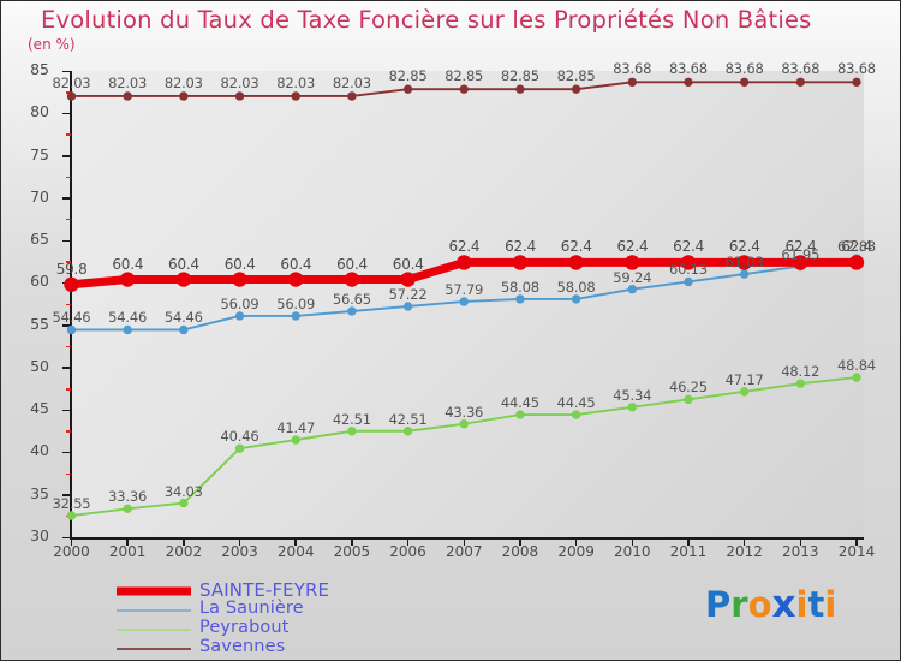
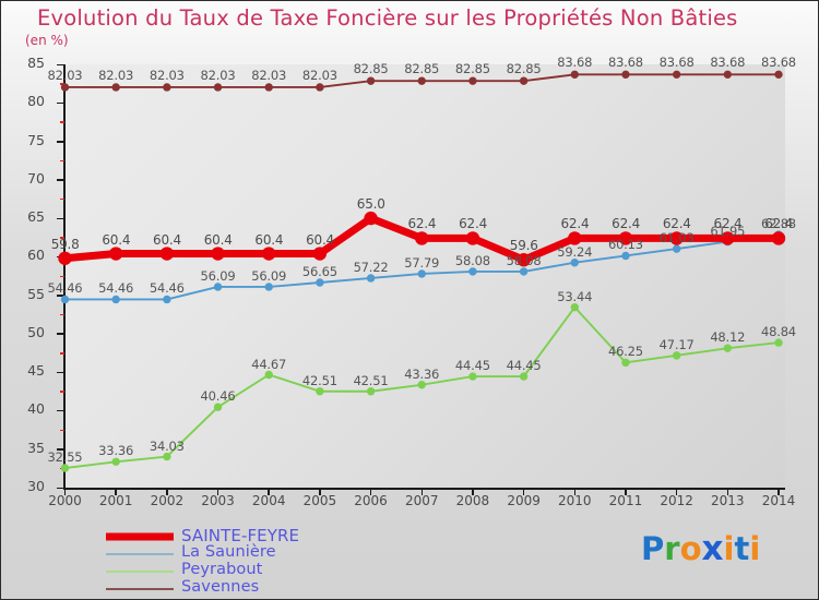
Peyrabout/2004: 41.47 -> 44.67
SAINTE-FEYRE/2006: 60.4 -> 65.0
SAINTE-FEYRE/2009: 62.4 -> 59.6
Peyrabout/2010: 45.34 -> 53.44
